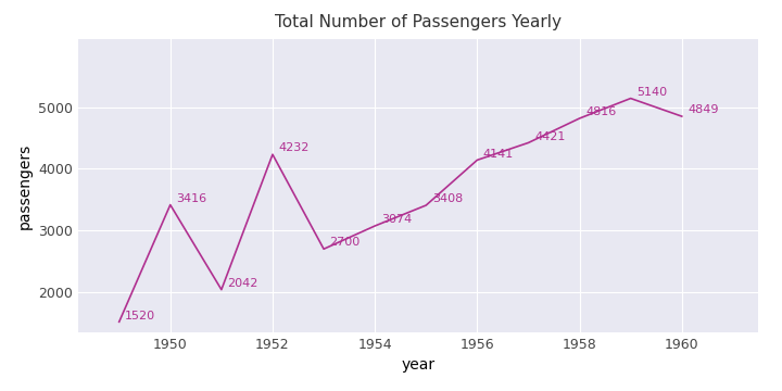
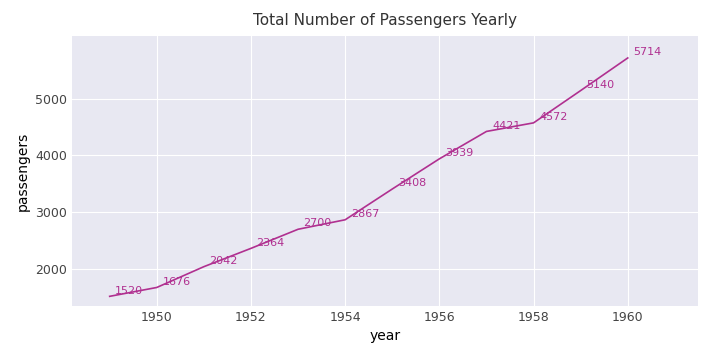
1950: 3416 -> 1676
1952: 4232 -> 2364
1954: 3074 -> 2867
1956: 4141 -> 3939
1958: 4816 -> 4572
1960: 4849 -> 5714
